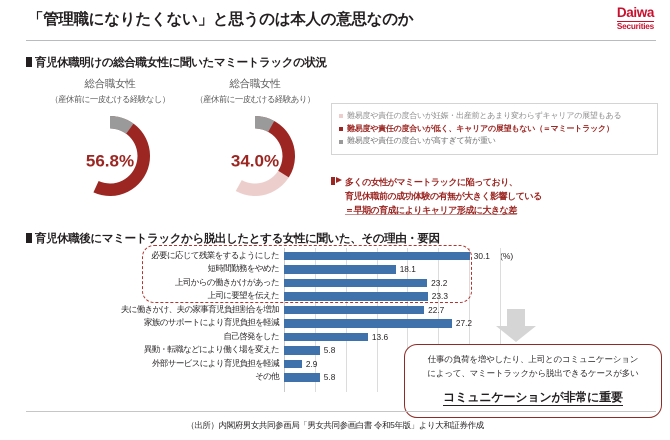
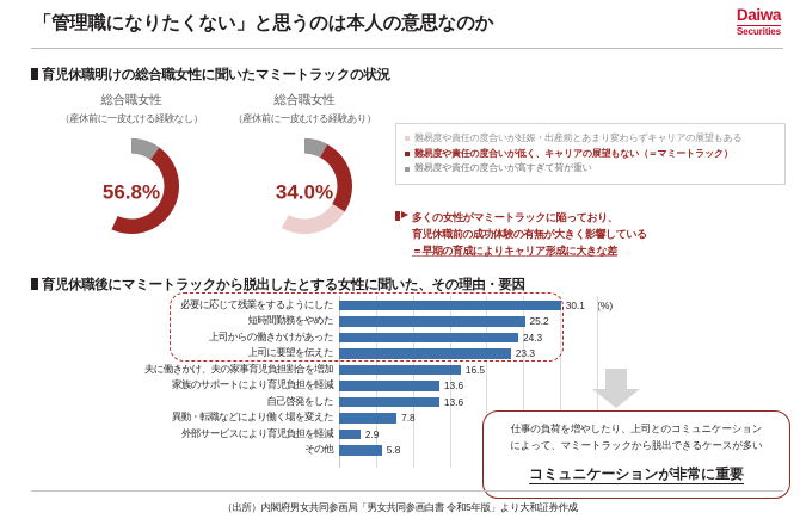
短時間勤務をやめた: 18.1 -> 25.2
上司からの働きかけがあった: 23.2 -> 24.3
夫に働きかけ、夫の家事育児負担割合を増加: 22.7 -> 16.5
家族のサポートにより育児負担を軽減: 27.2 -> 13.6
異動・転職などにより働く場を変えた: 5.8 -> 7.8
